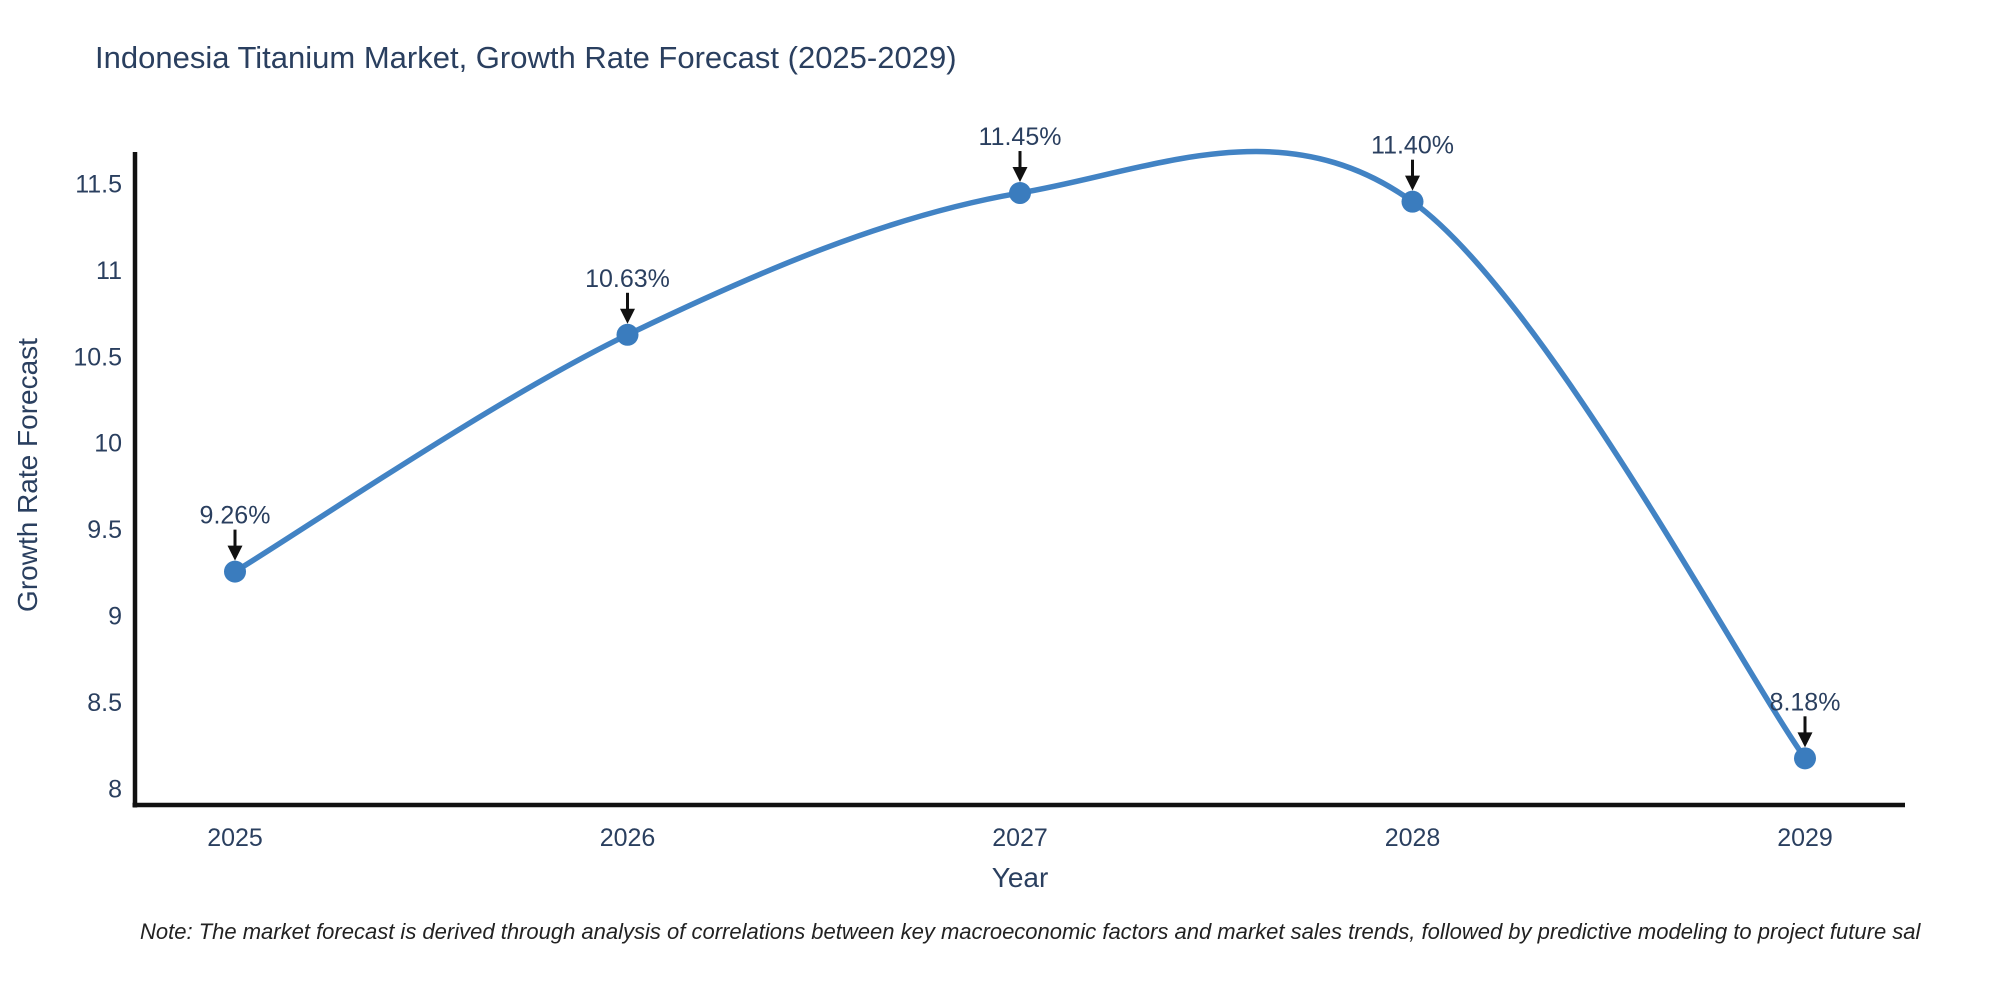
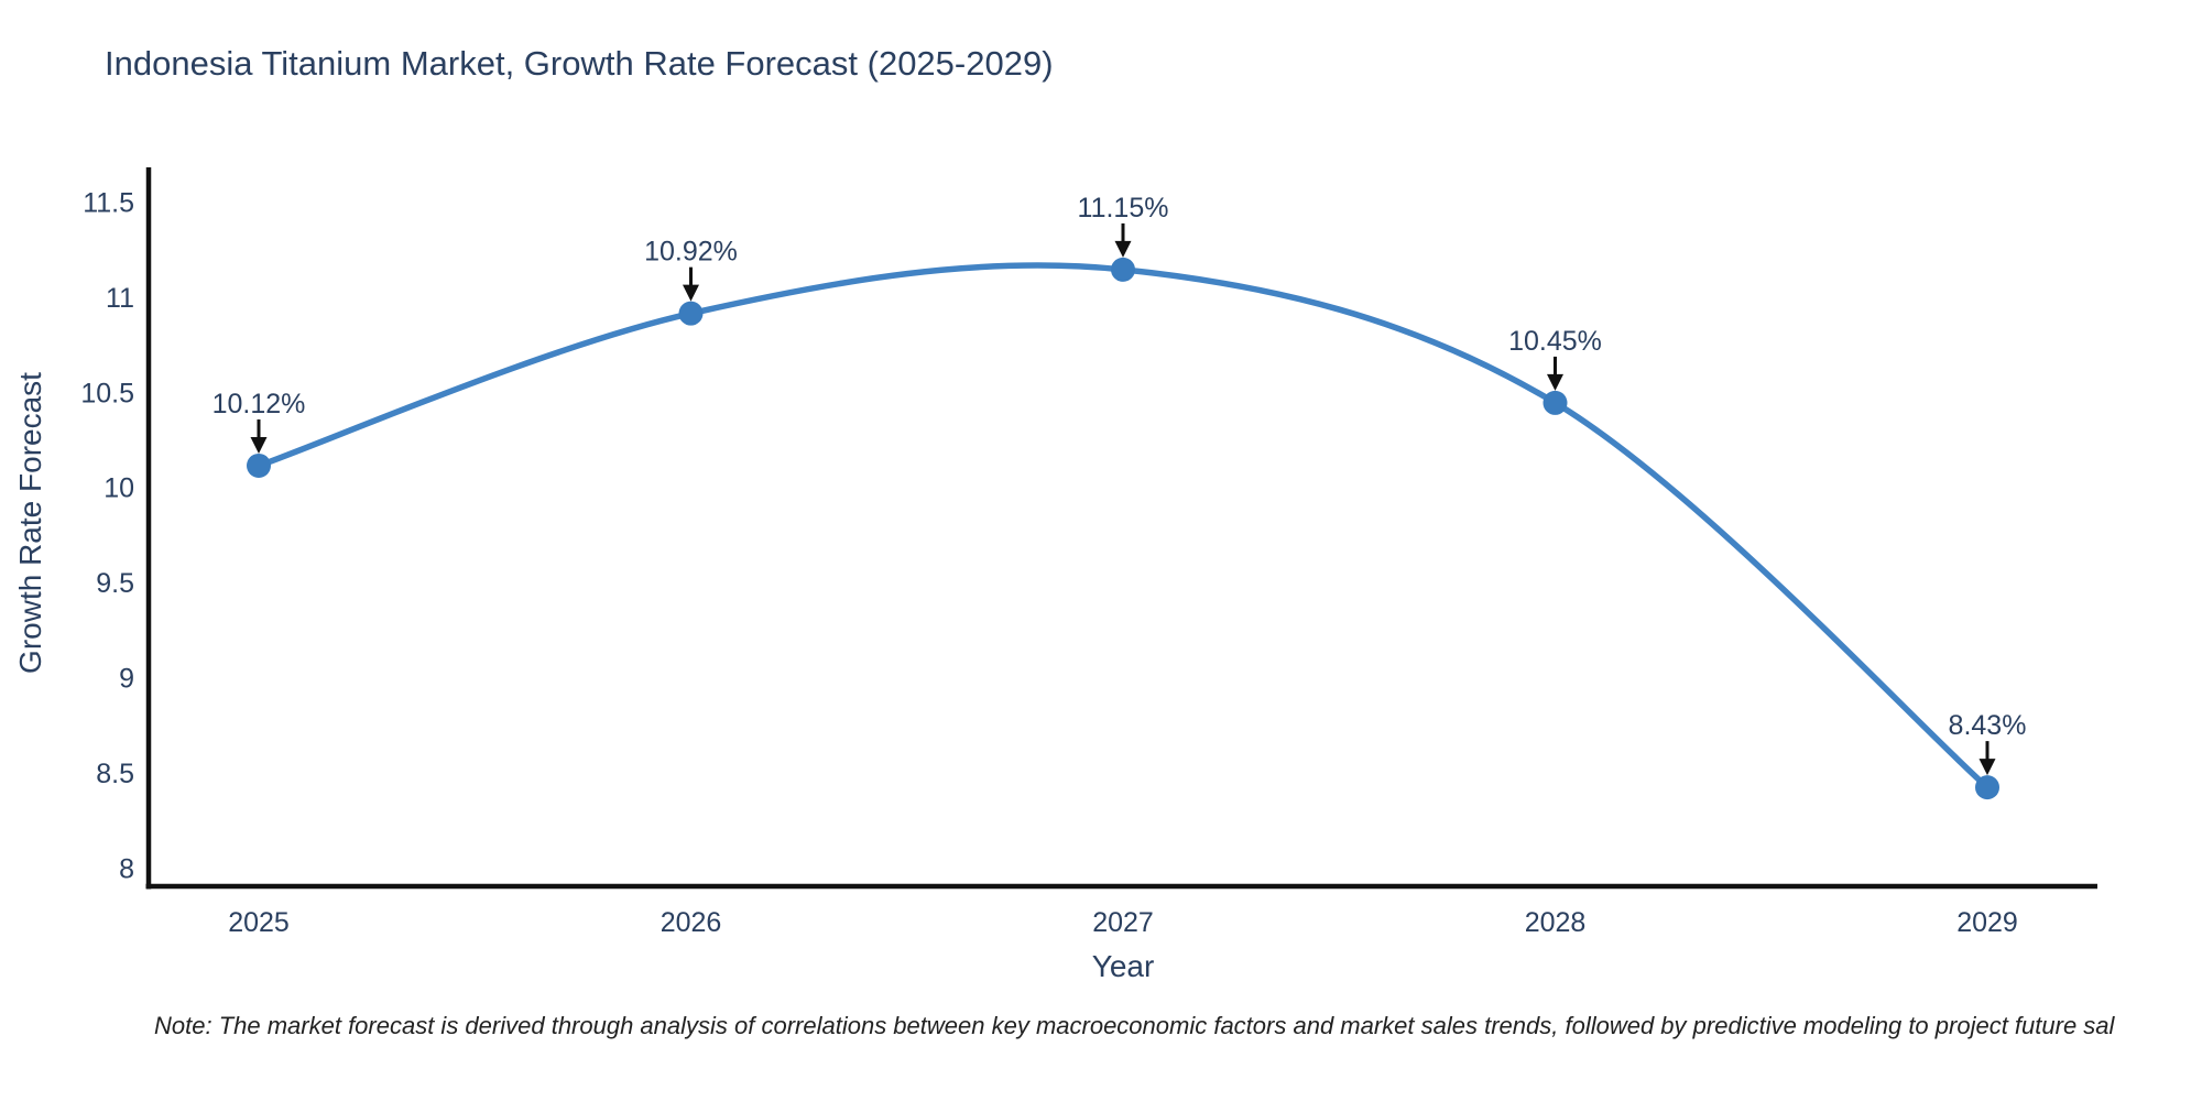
2025: 9.26% -> 10.12%
2026: 10.63% -> 10.92%
2027: 11.45% -> 11.15%
2028: 11.40% -> 10.45%
2029: 8.18% -> 8.43%
